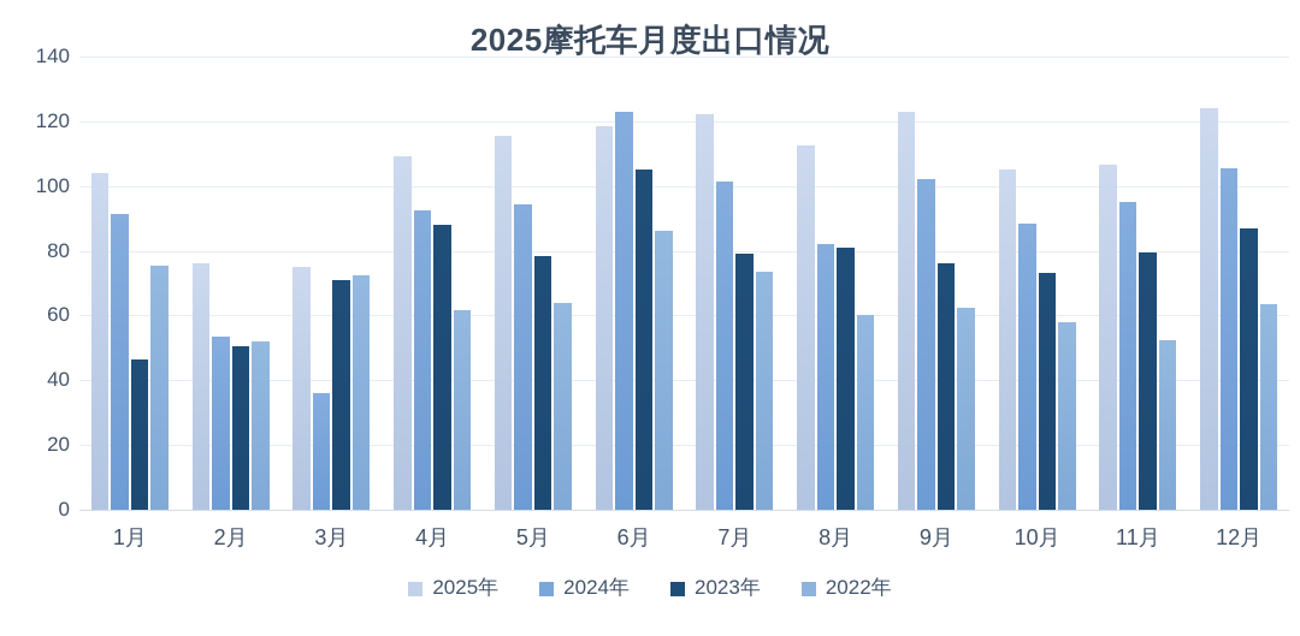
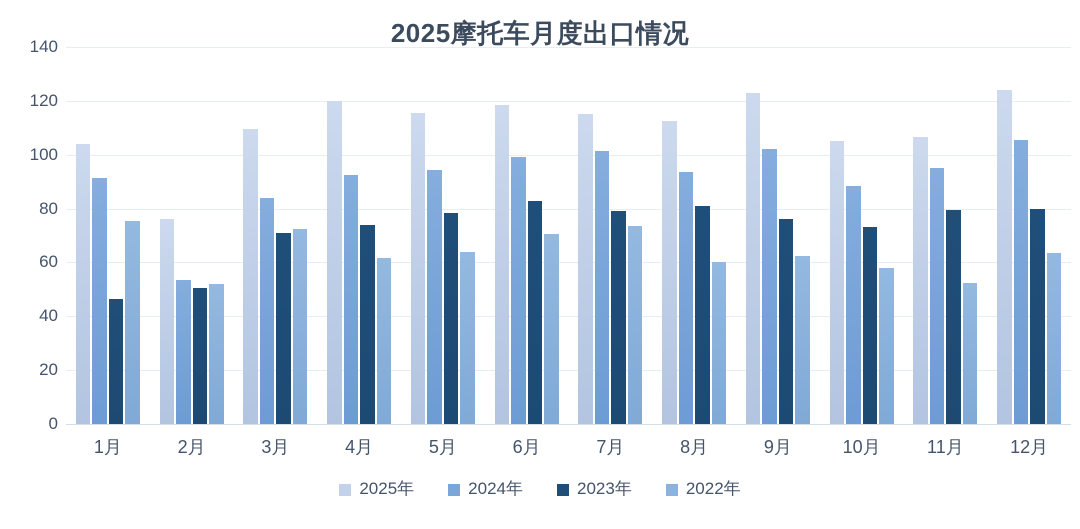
2025年/3月: 75 -> 110
2024年/3月: 36 -> 84
2025年/4月: 109 -> 120
2023年/4月: 88 -> 74
2024年/6月: 123 -> 99
2023年/6月: 105 -> 83
2022年/6月: 86 -> 70
2025年/7月: 122 -> 115
2024年/8月: 82 -> 94
2023年/12月: 87 -> 80
